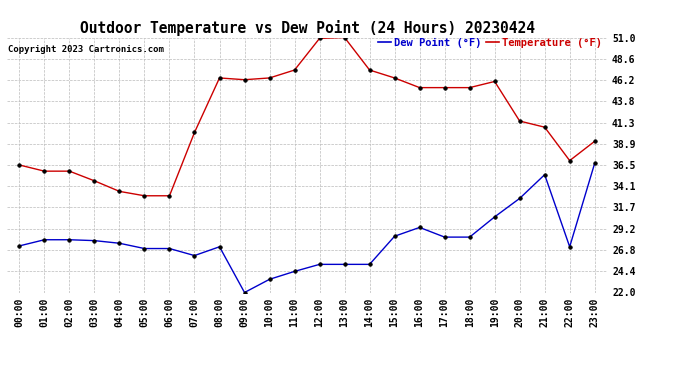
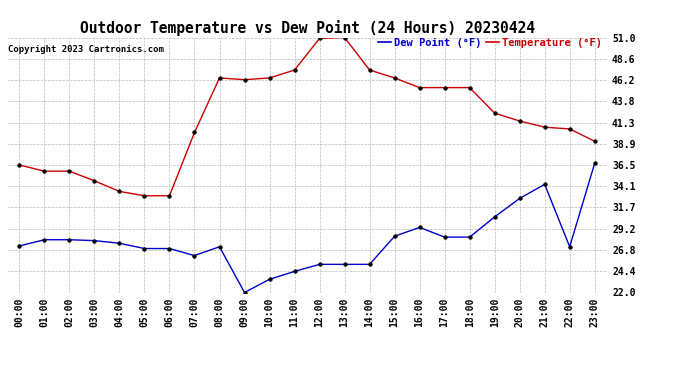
Temperature (°F)/19:00: 46.0 -> 42.4
Dew Point (°F)/21:00: 35.4 -> 34.3
Temperature (°F)/22:00: 37.0 -> 40.6
